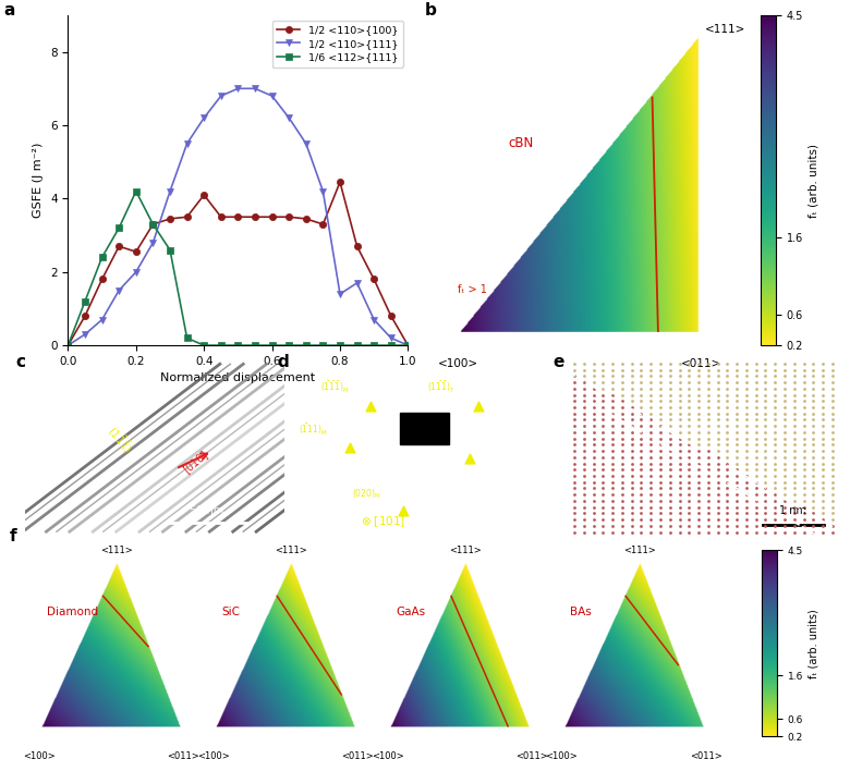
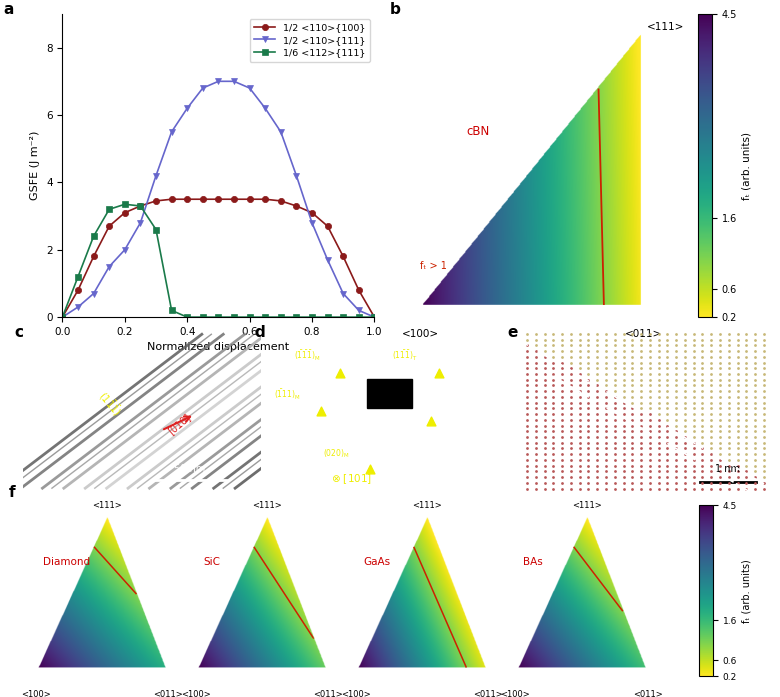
1/2 <110>{100}/0.2: 2.55 -> 3.10
1/6 <112>{111}/0.2: 4.20 -> 3.35
1/2 <110>{100}/0.4: 4.10 -> 3.50
1/2 <110>{100}/0.8: 4.45 -> 3.10
1/2 <110>{111}/0.8: 1.4 -> 2.8
